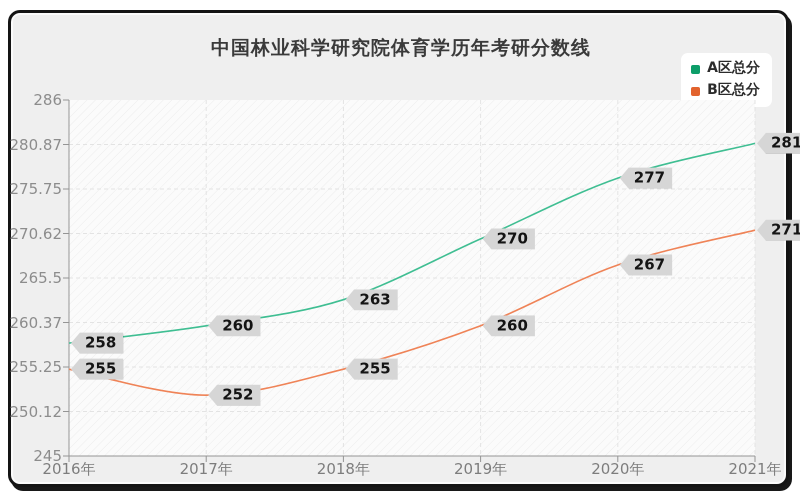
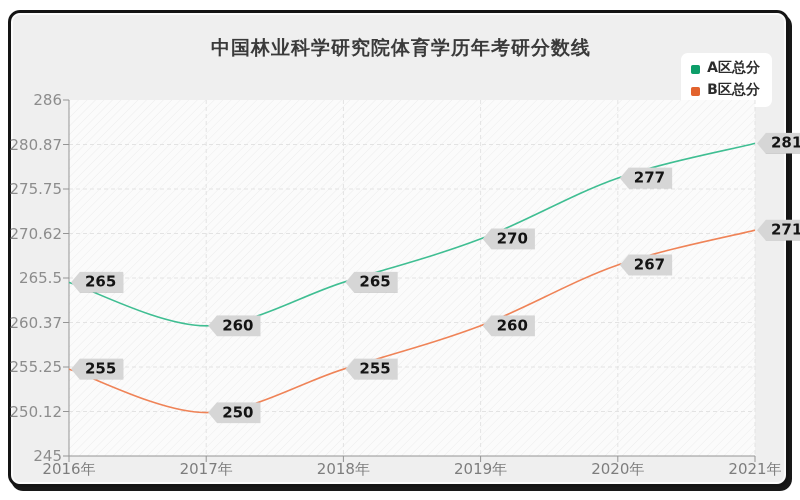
A区总分/2016年: 258 -> 265
B区总分/2017年: 252 -> 250
A区总分/2018年: 263 -> 265
